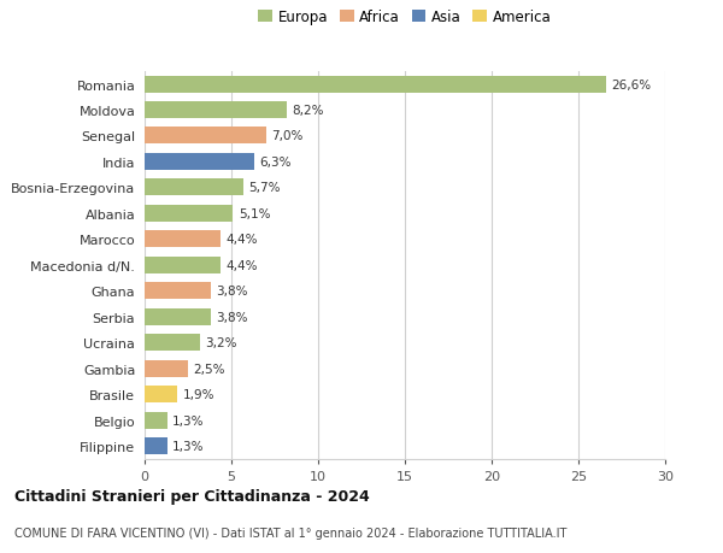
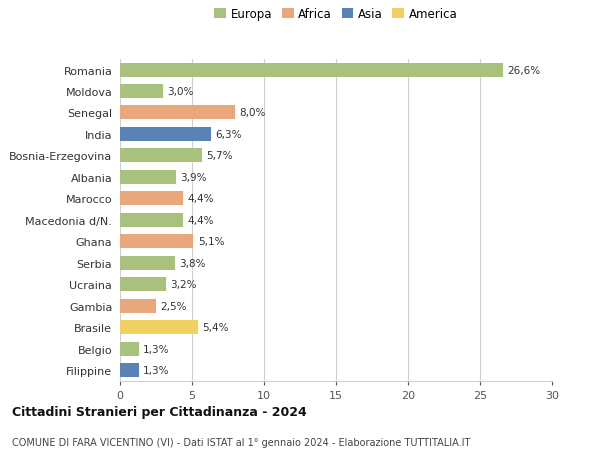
Moldova: 8,2% -> 3,0%
Senegal: 7,0% -> 8,0%
Albania: 5,1% -> 3,9%
Ghana: 3,8% -> 5,1%
Brasile: 1,9% -> 5,4%
